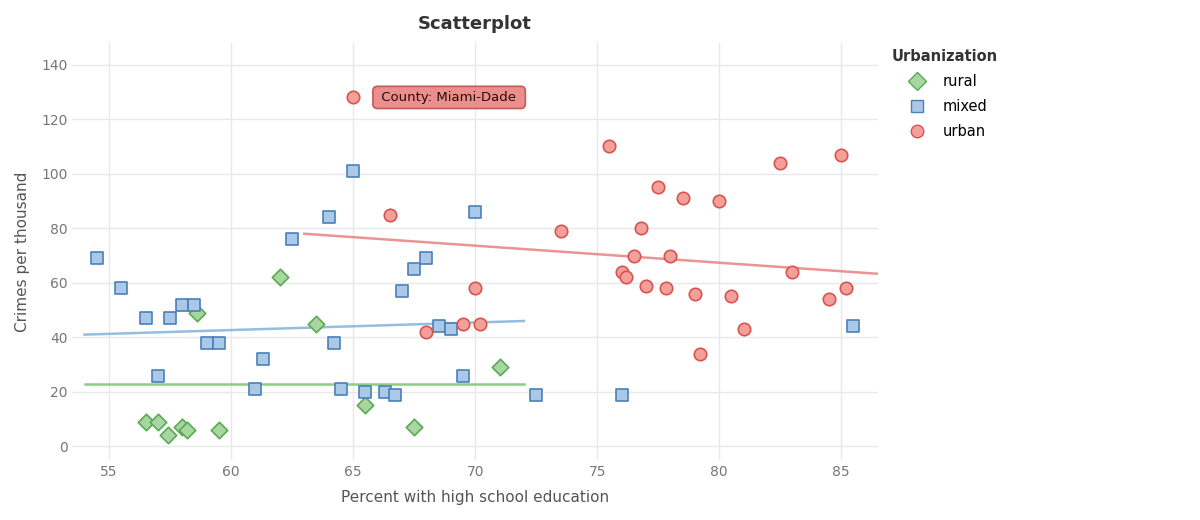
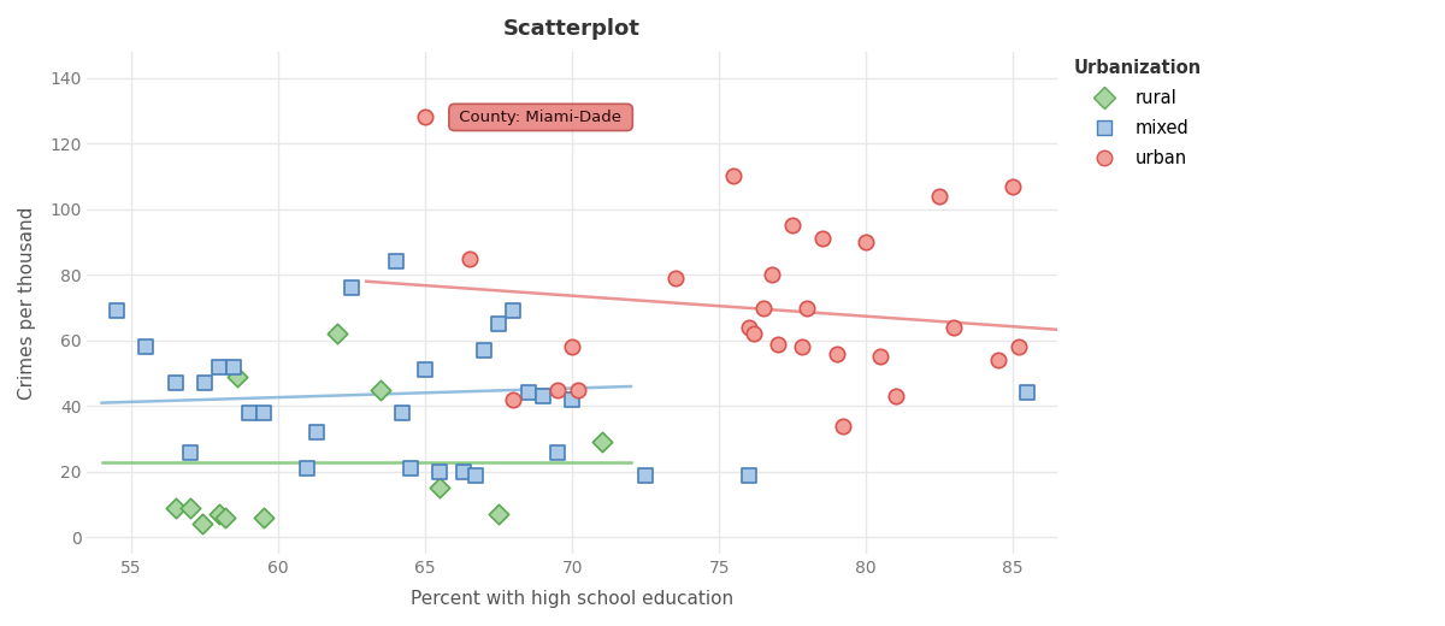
mixed/65: 101 -> 51
mixed/70: 86 -> 42
